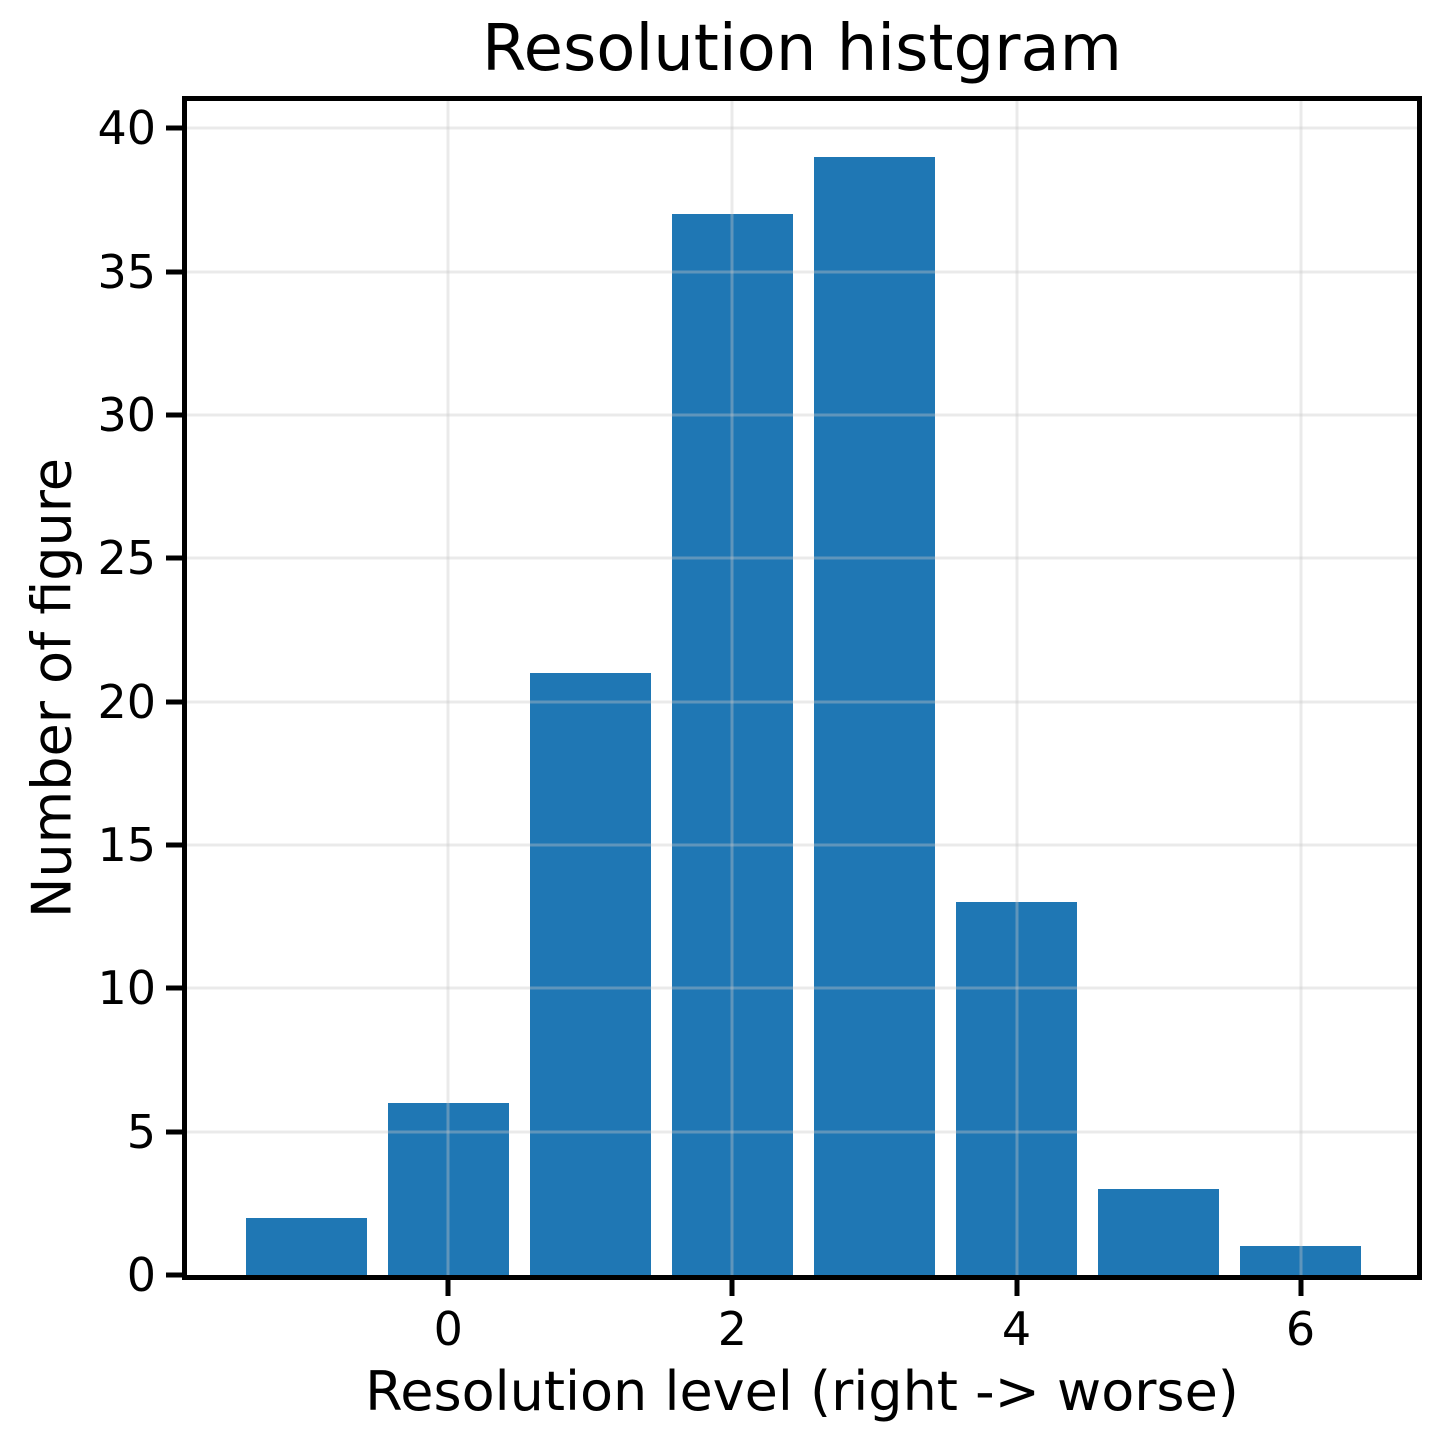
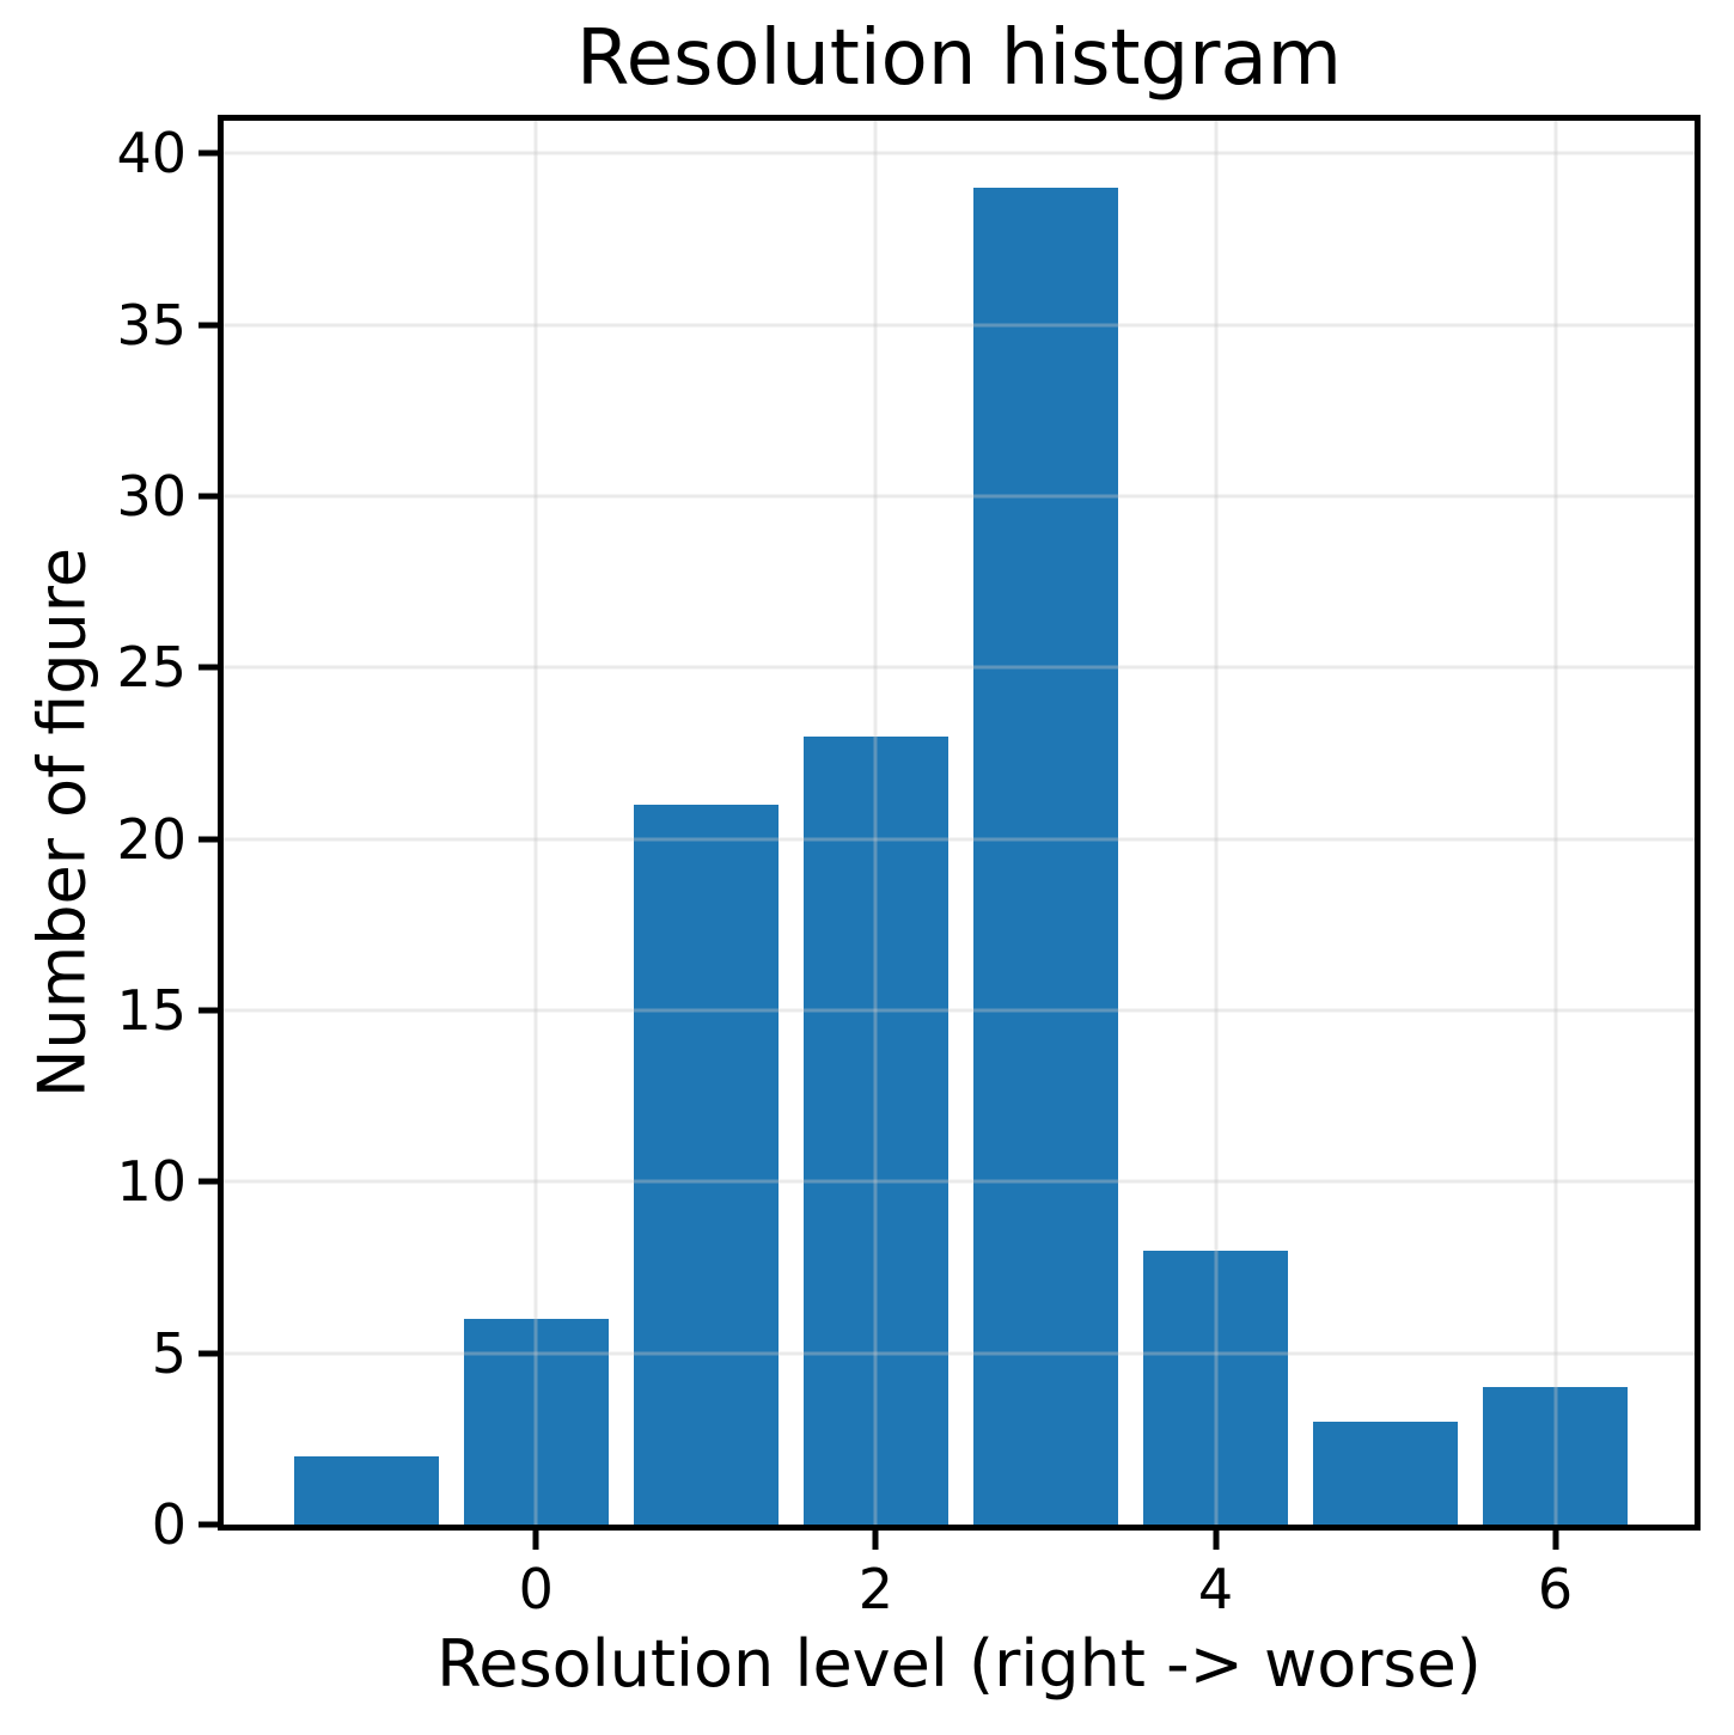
2: 37 -> 23
4: 13 -> 8
6: 1 -> 4
